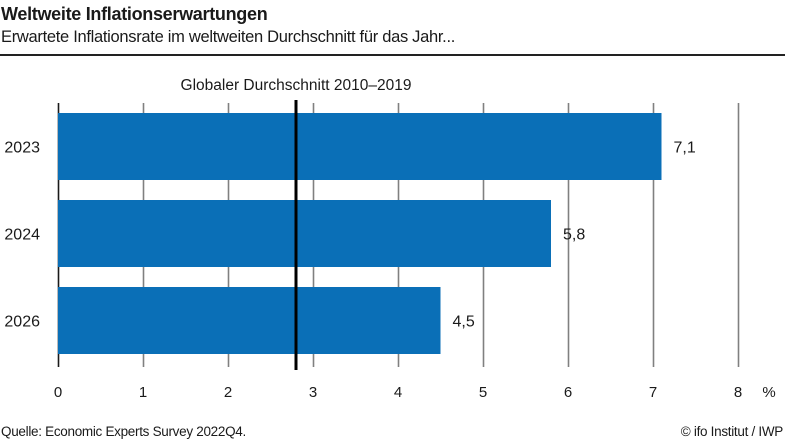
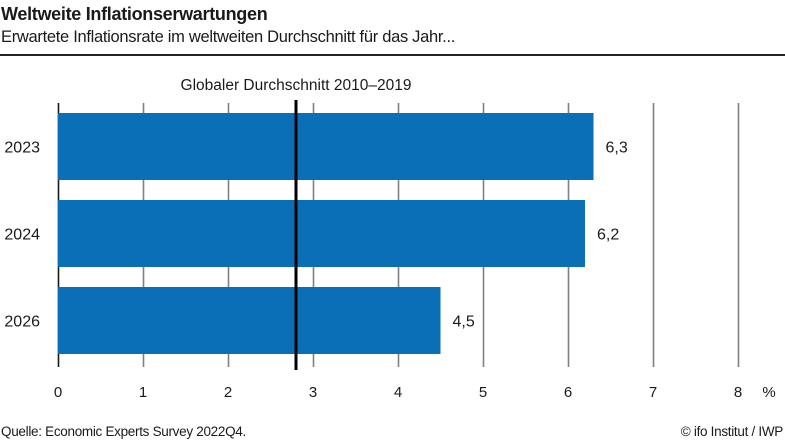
2023: 7,1 -> 6,3
2024: 5,8 -> 6,2
